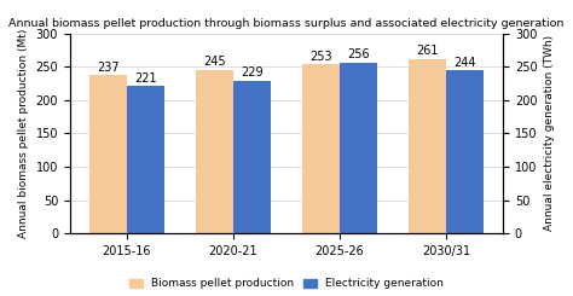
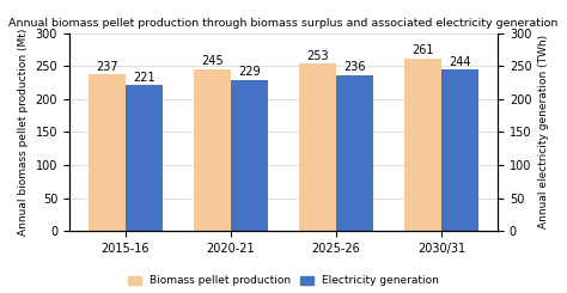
Electricity generation/2025-26: 256 -> 236
